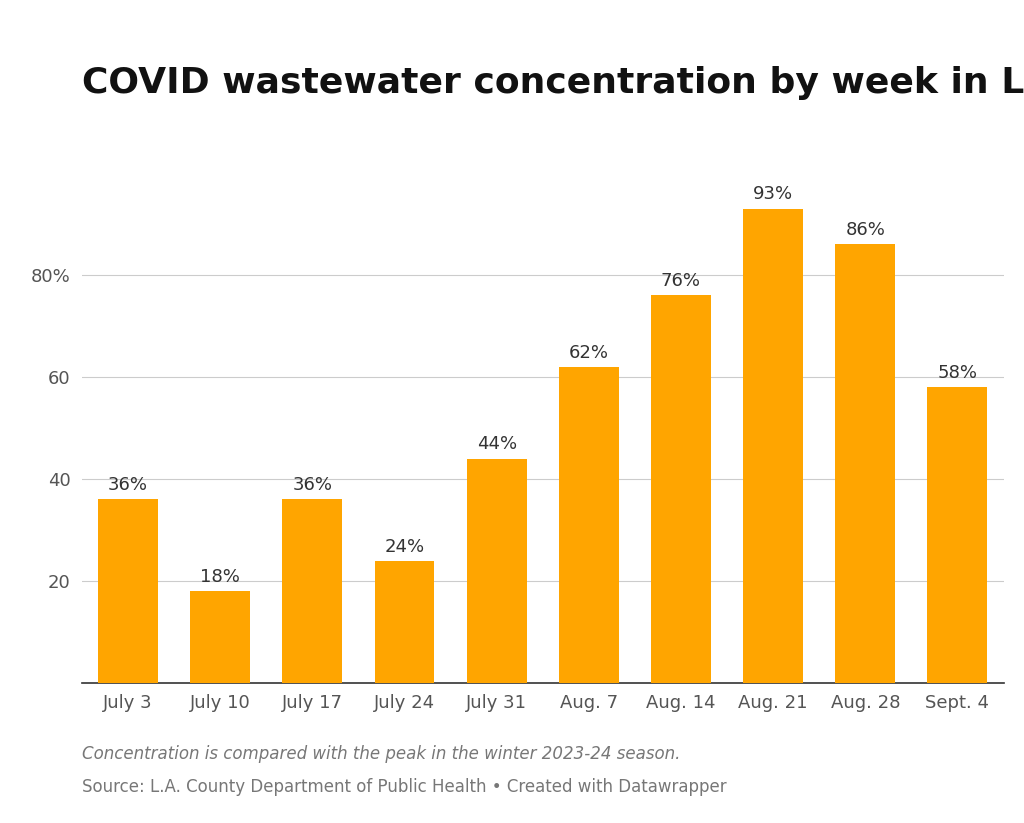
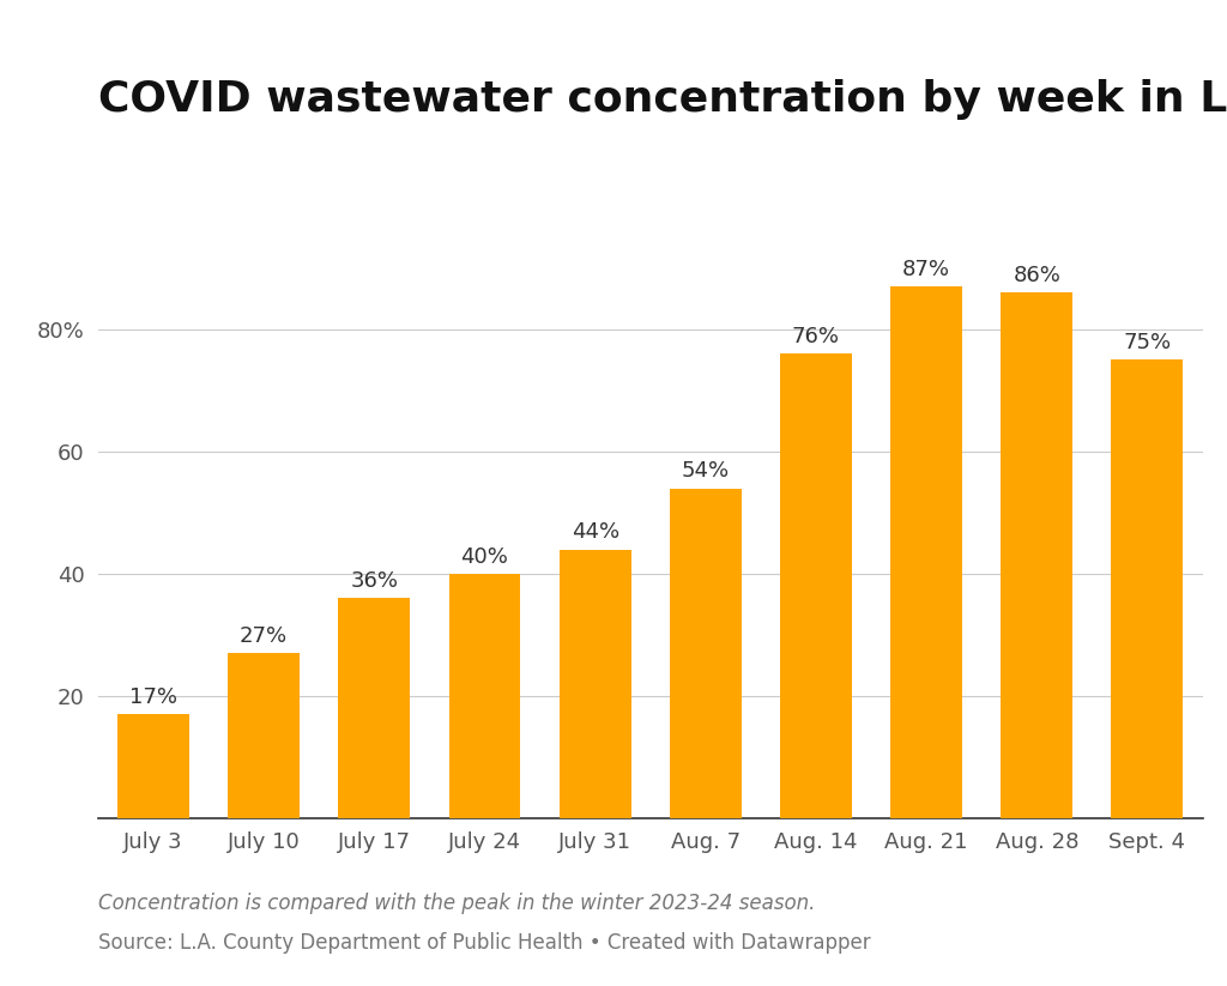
July 3: 36% -> 17%
July 10: 18% -> 27%
July 24: 24% -> 40%
Aug. 7: 62% -> 54%
Aug. 21: 93% -> 87%
Sept. 4: 58% -> 75%
